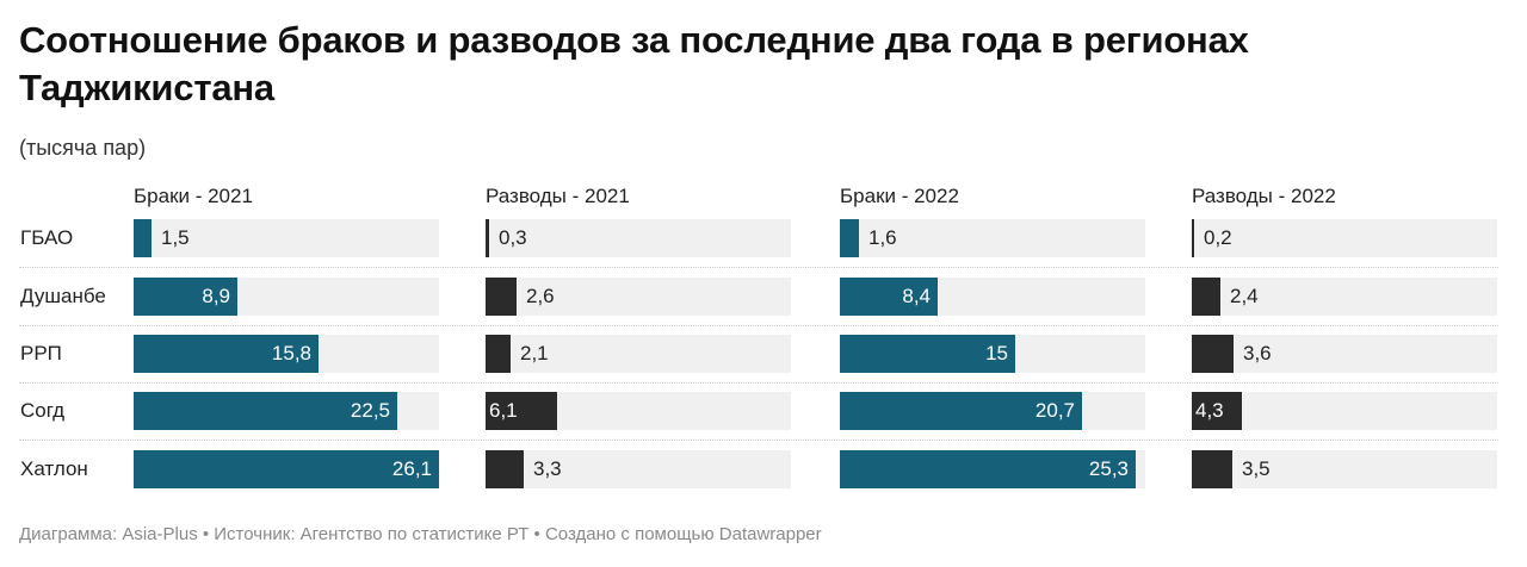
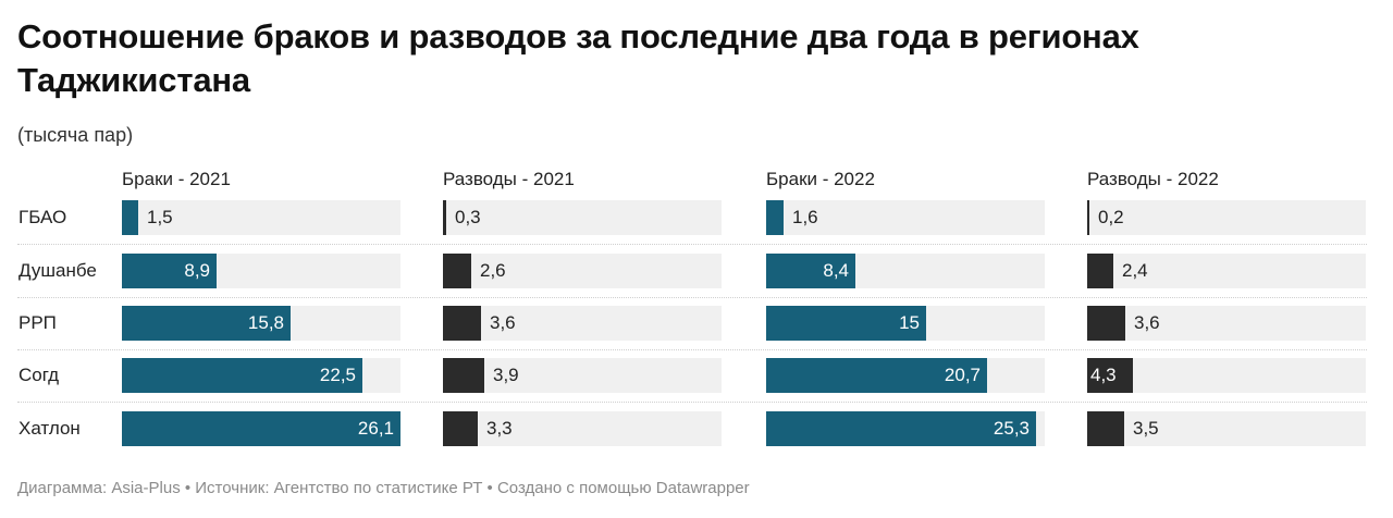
Разводы - 2021/РРП: 2,1 -> 3,6
Разводы - 2021/Согд: 6,1 -> 3,9
